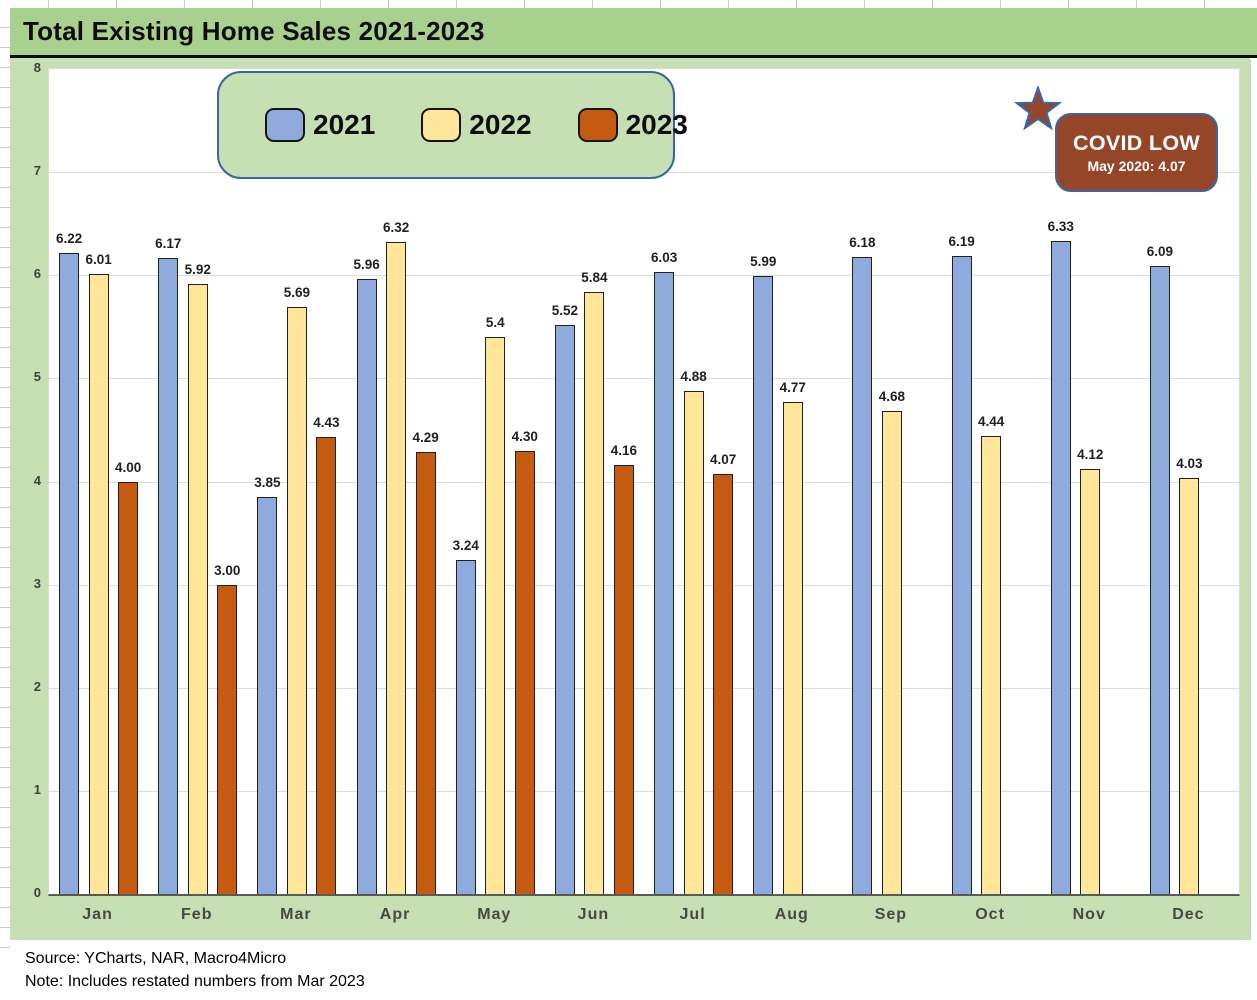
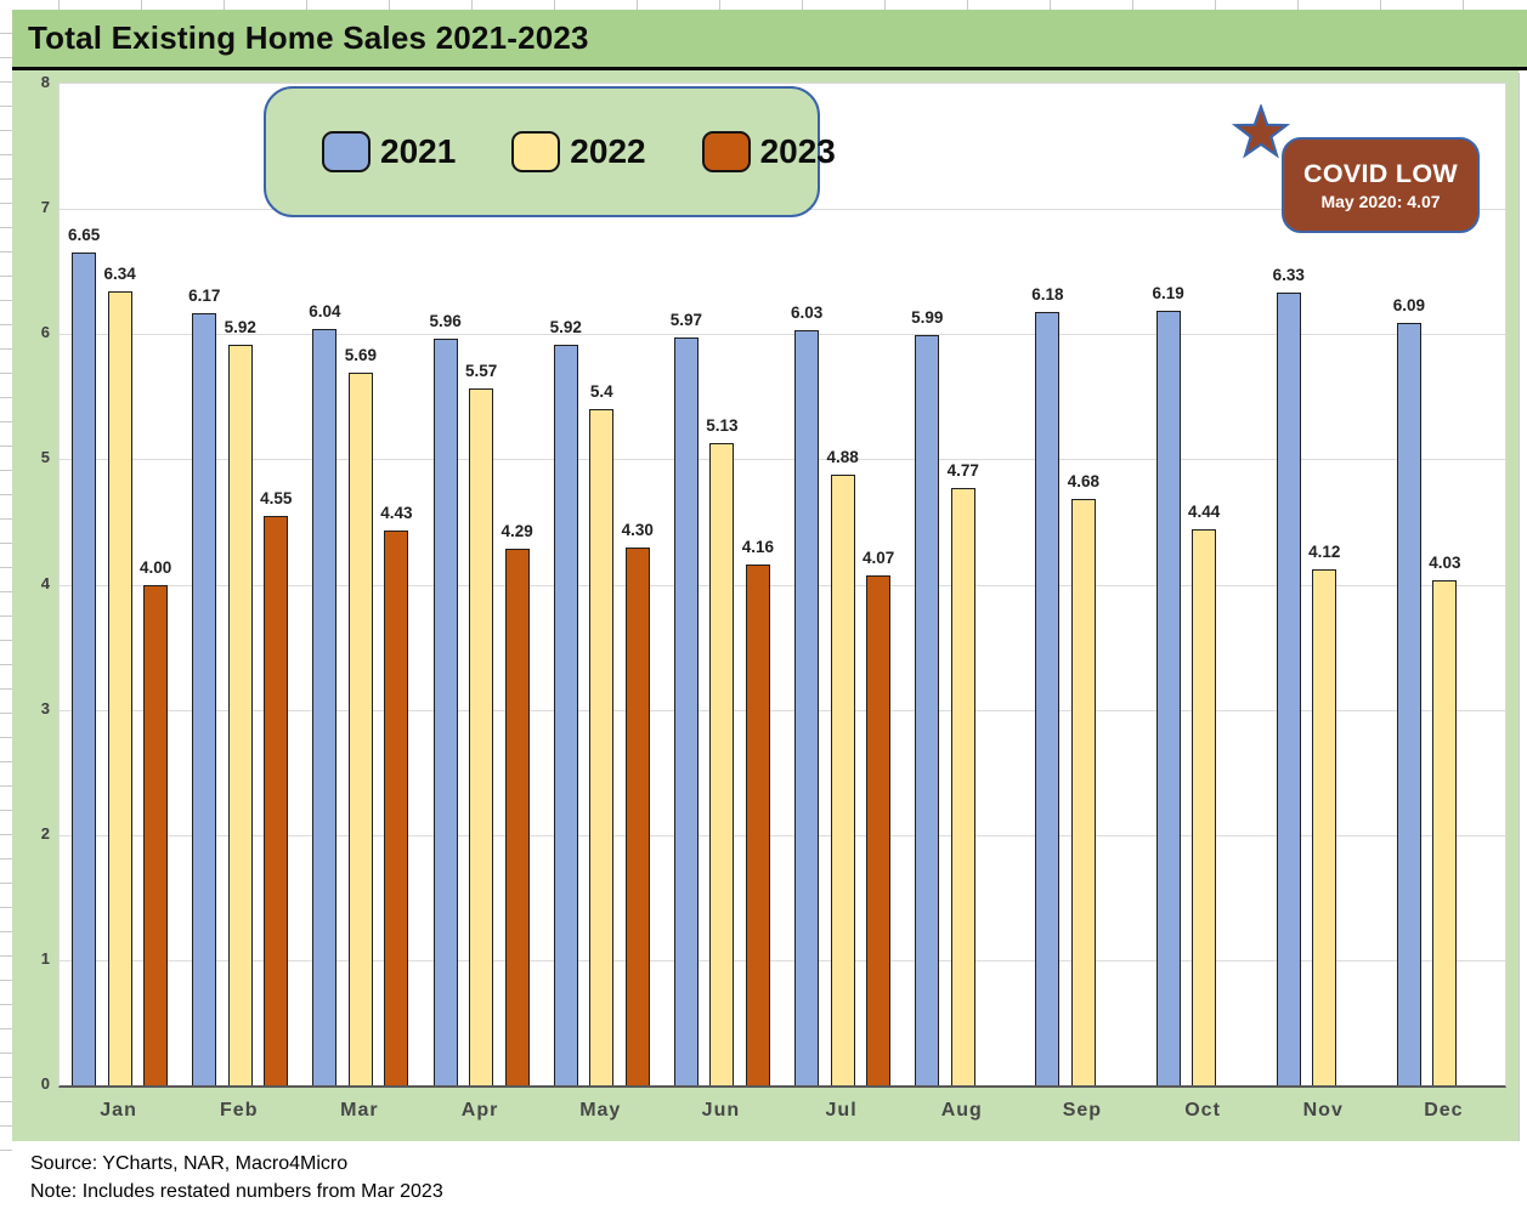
2021/Jan: 6.22 -> 6.65
2022/Jan: 6.01 -> 6.34
2023/Feb: 3.00 -> 4.55
2021/Mar: 3.85 -> 6.04
2022/Apr: 6.32 -> 5.57
2021/May: 3.24 -> 5.92
2021/Jun: 5.52 -> 5.97
2022/Jun: 5.84 -> 5.13
